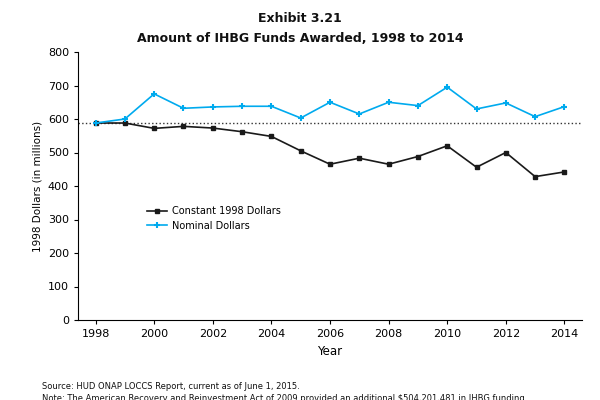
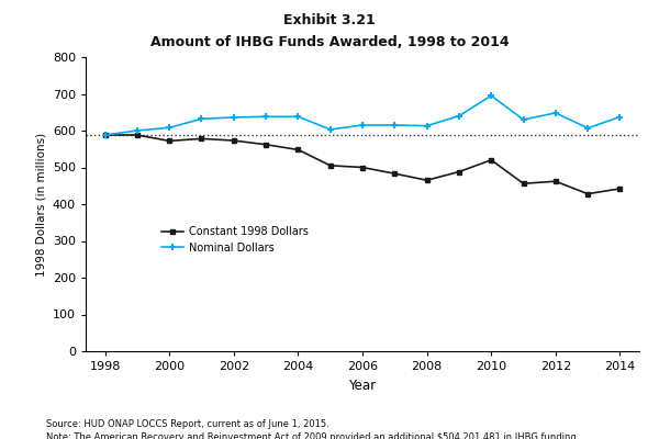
Nominal Dollars/2000: 675 -> 608
Constant 1998 Dollars/2006: 465 -> 500
Nominal Dollars/2006: 650 -> 615
Nominal Dollars/2008: 650 -> 613
Constant 1998 Dollars/2012: 500 -> 462
